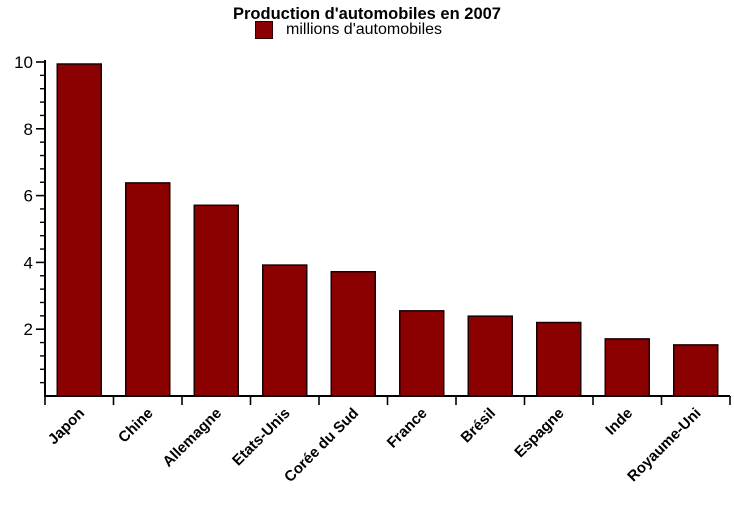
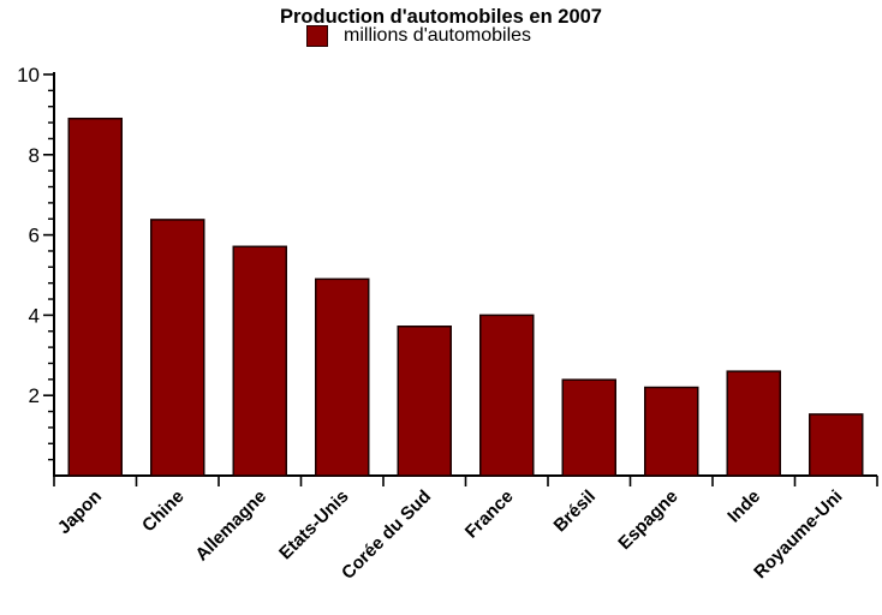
Japon: 9.9 -> 8.9
Etats-Unis: 3.9 -> 4.9
France: 2.5 -> 4.0
Inde: 1.7 -> 2.6
